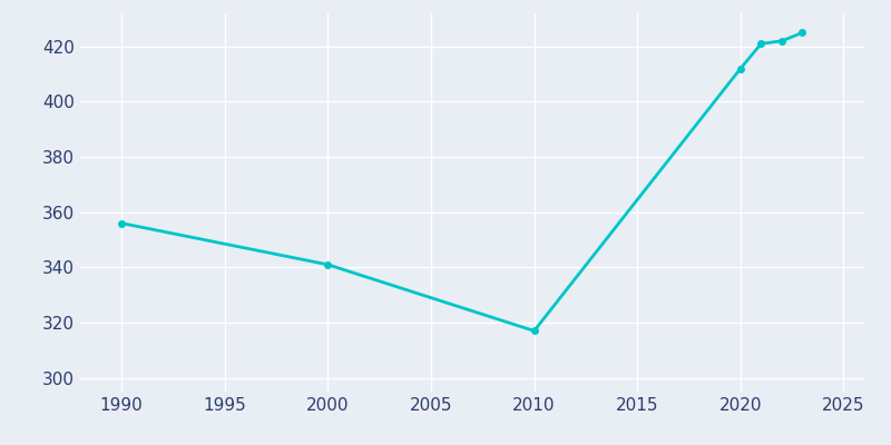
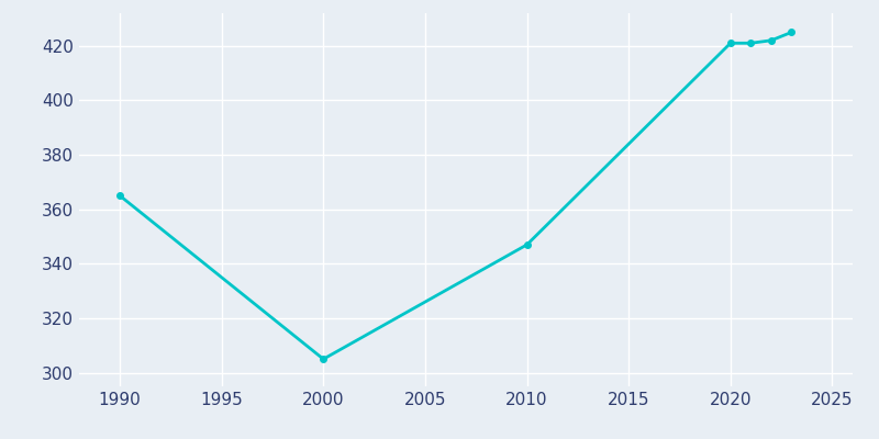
1990: 356 -> 365
2000: 341 -> 305
2010: 317 -> 347
2020: 412 -> 421
